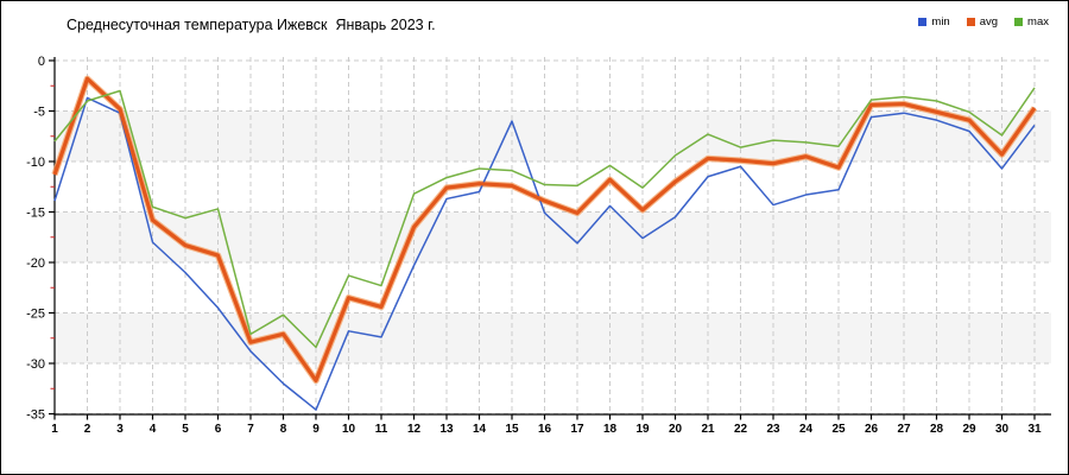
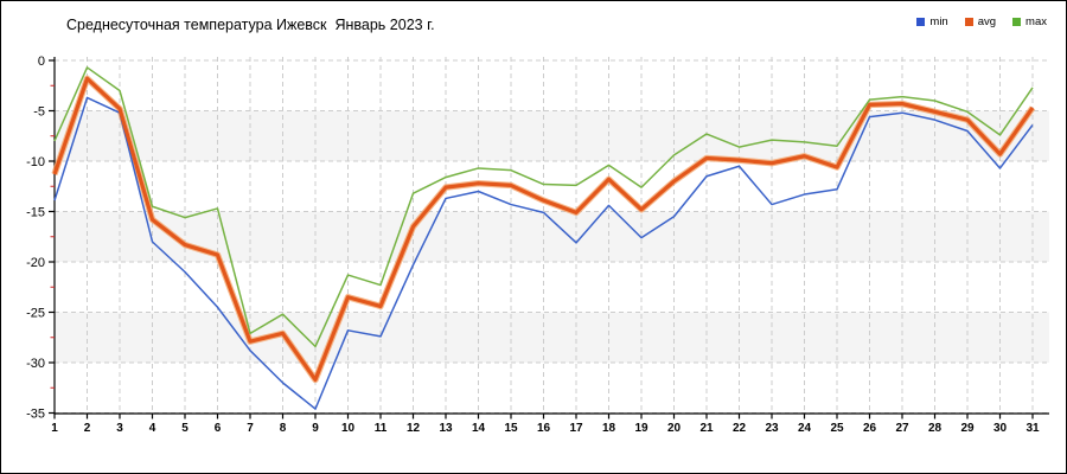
max/2: -4 -> -1
min/15: -6 -> -14
